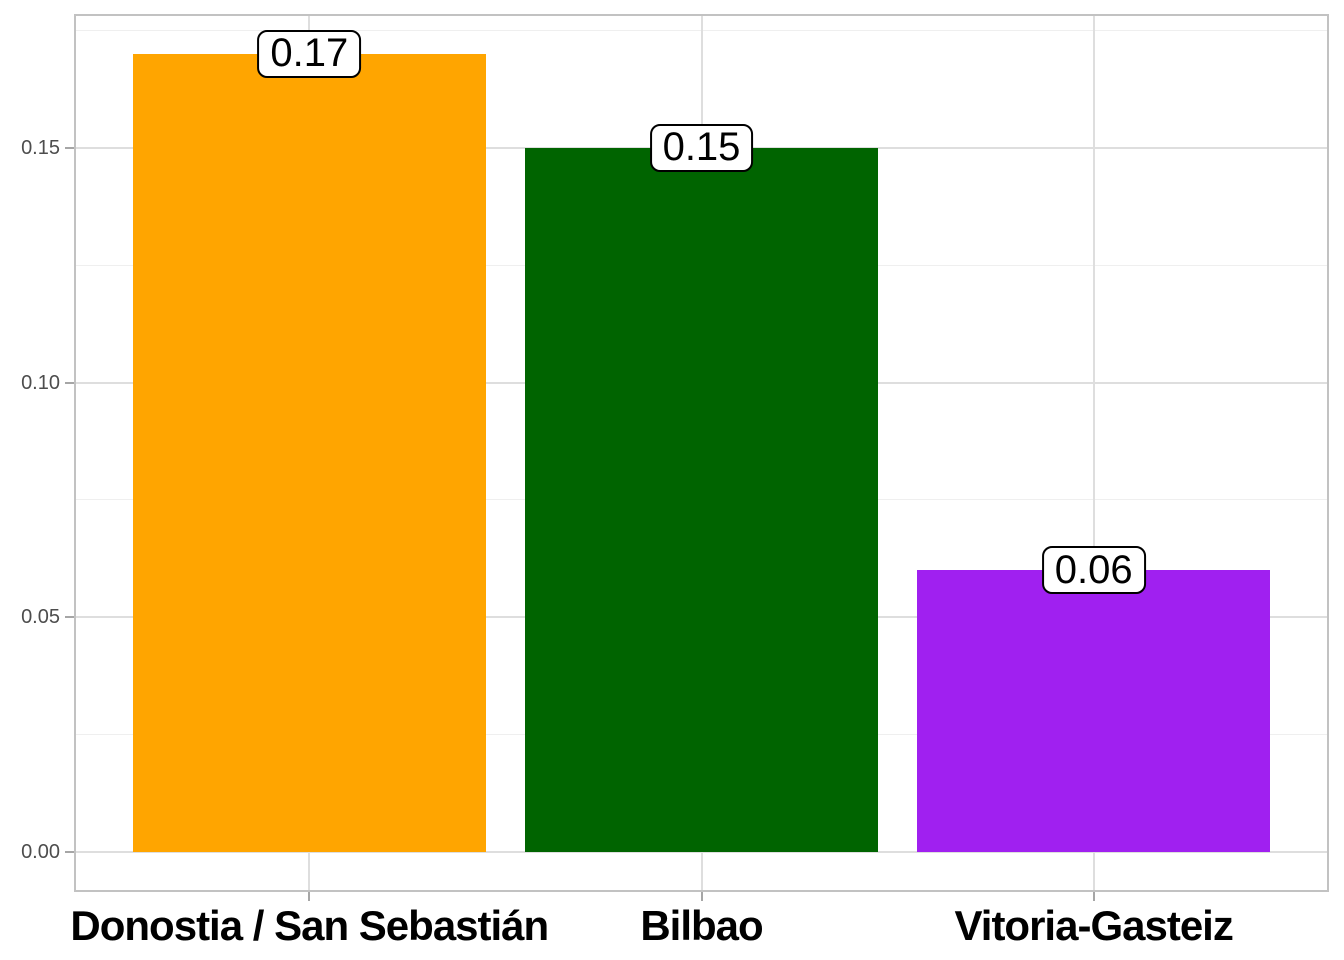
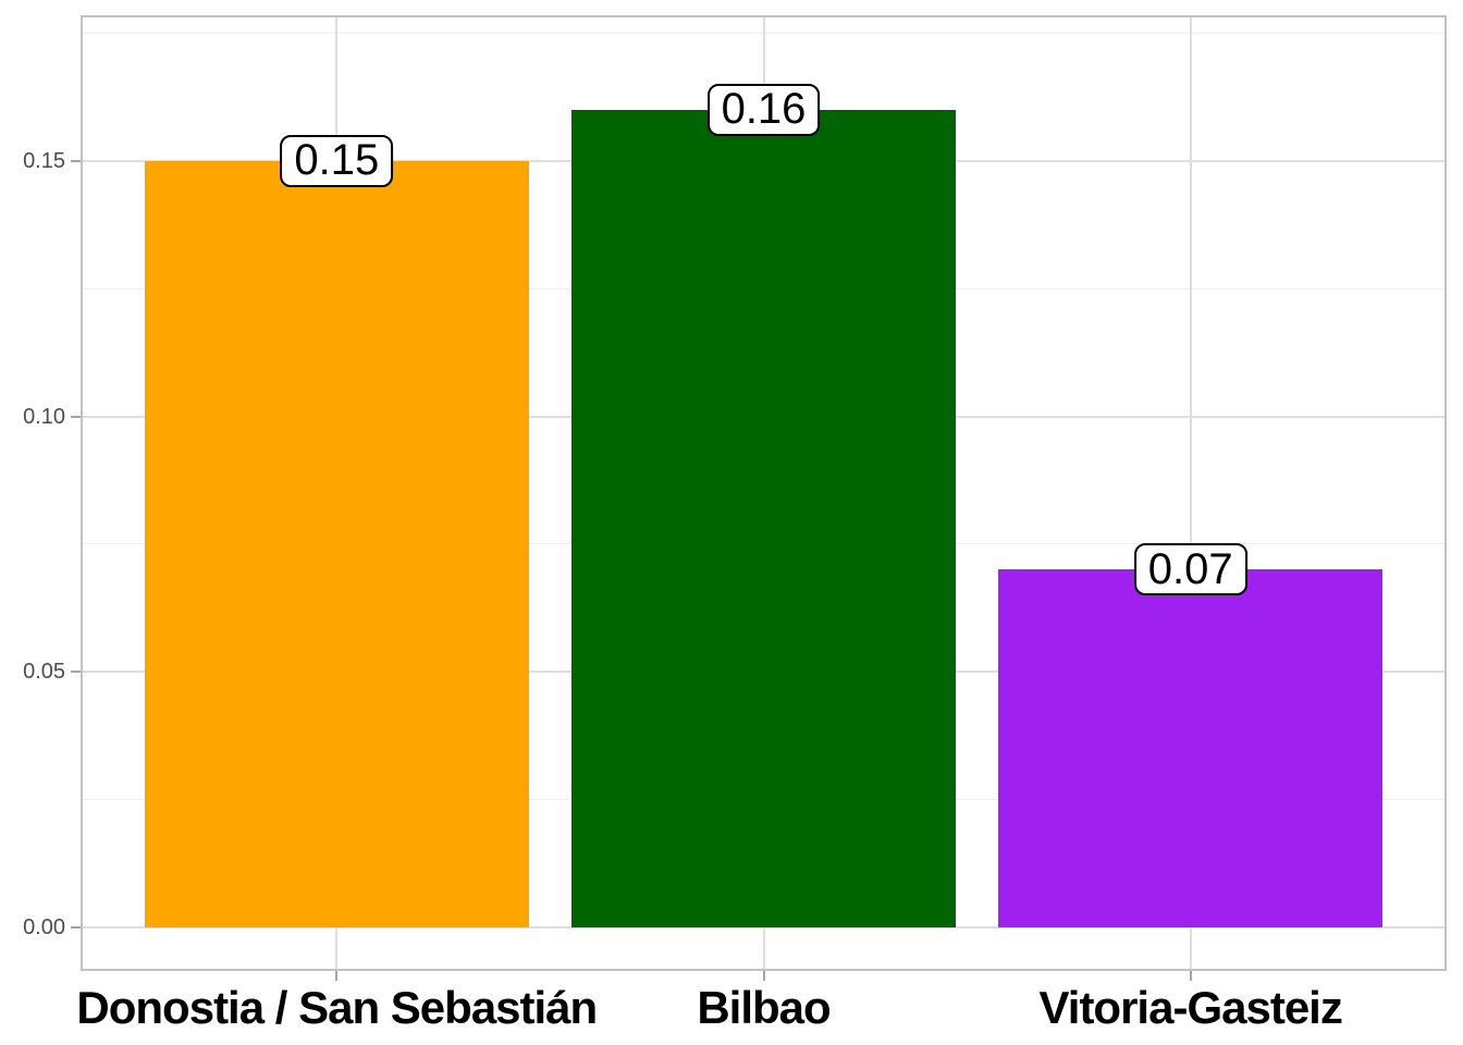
Donostia / San Sebastián: 0.17 -> 0.15
Bilbao: 0.15 -> 0.16
Vitoria-Gasteiz: 0.06 -> 0.07
